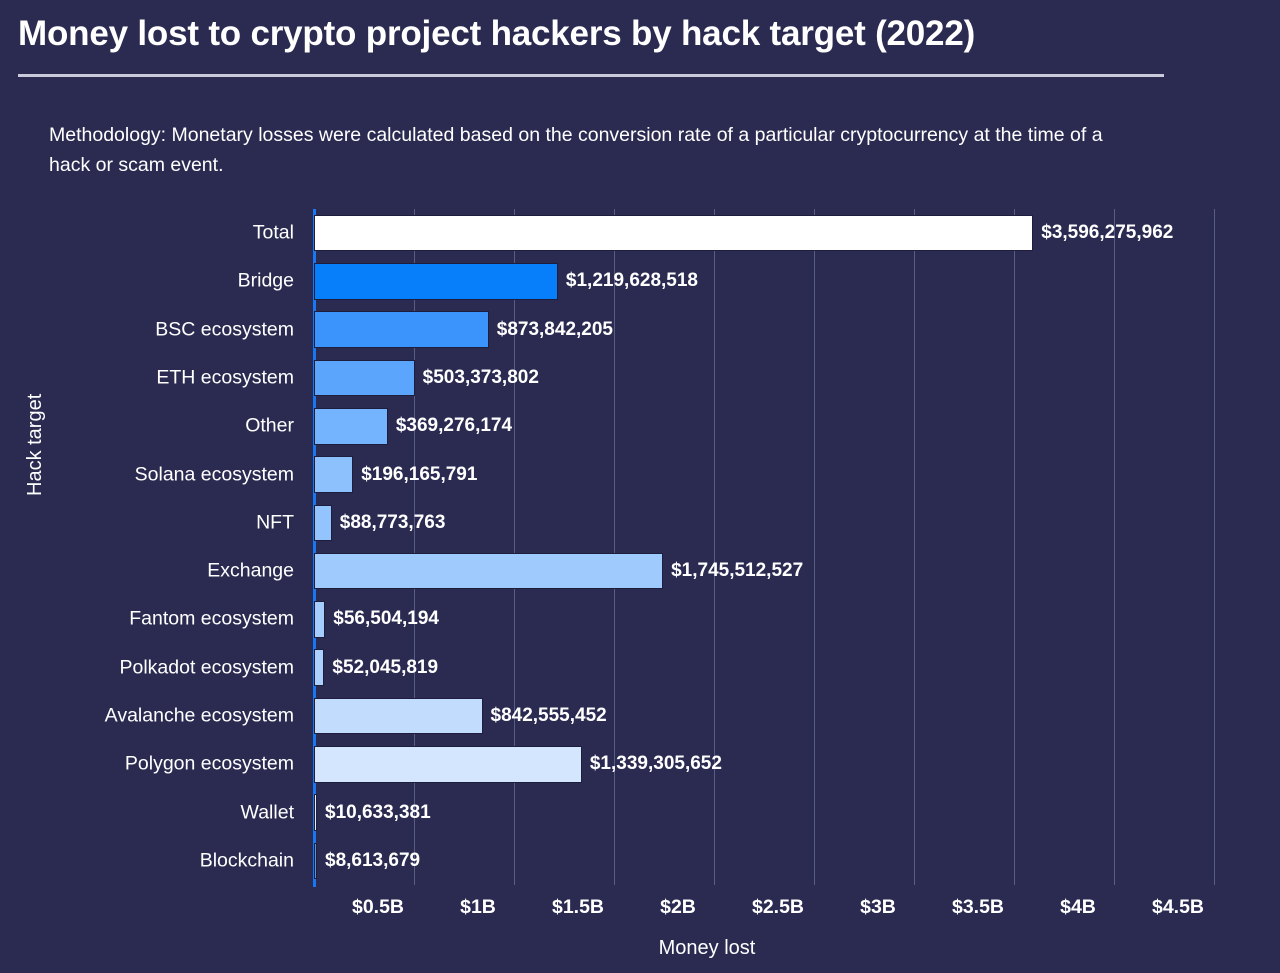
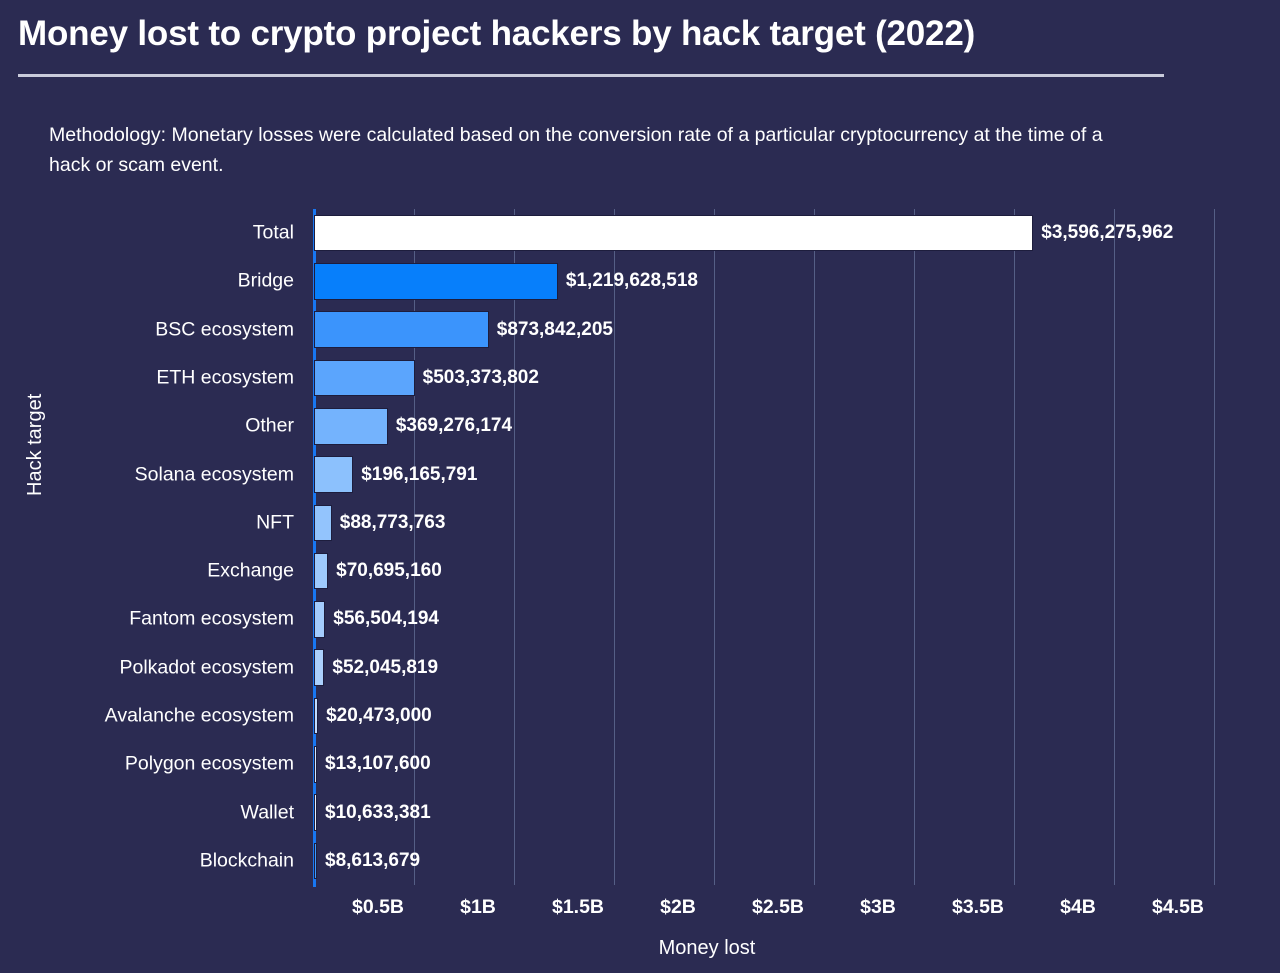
Exchange: $1,745,512,527 -> $70,695,160
Avalanche ecosystem: $842,555,452 -> $20,473,000
Polygon ecosystem: $1,339,305,652 -> $13,107,600
